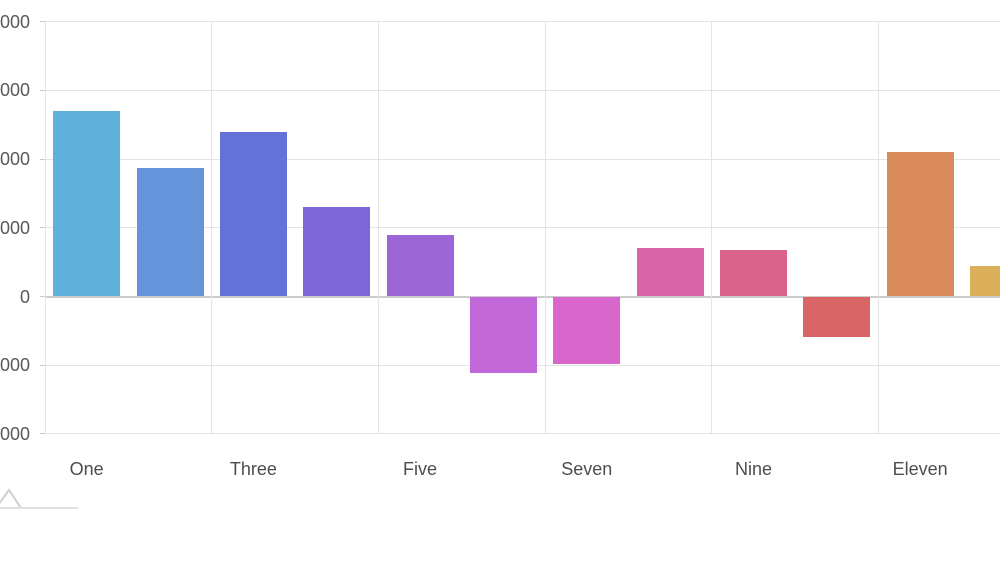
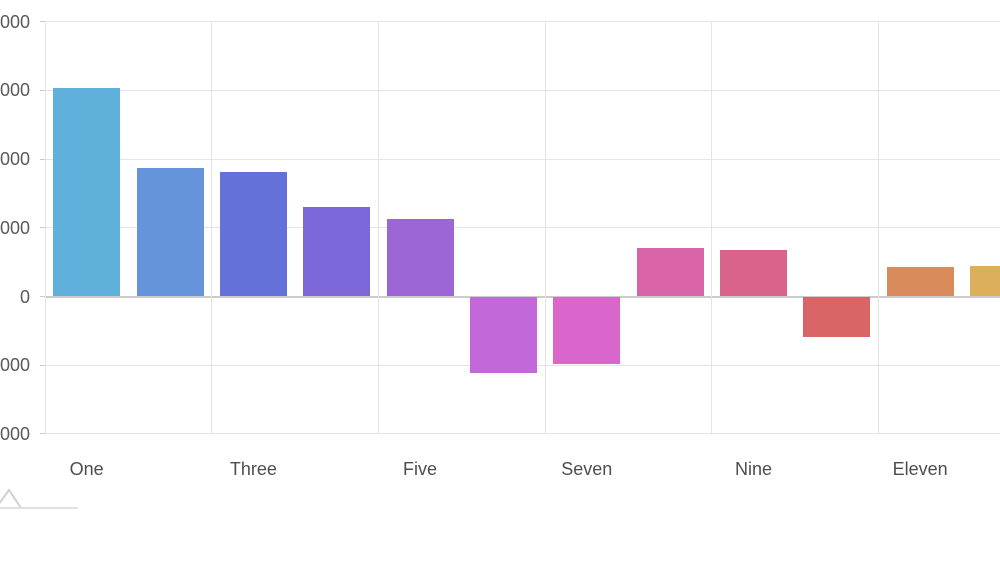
One: 2700 -> 3000
Three: 2400 -> 1800
Five: 900 -> 1100
Eleven: 2100 -> 400
